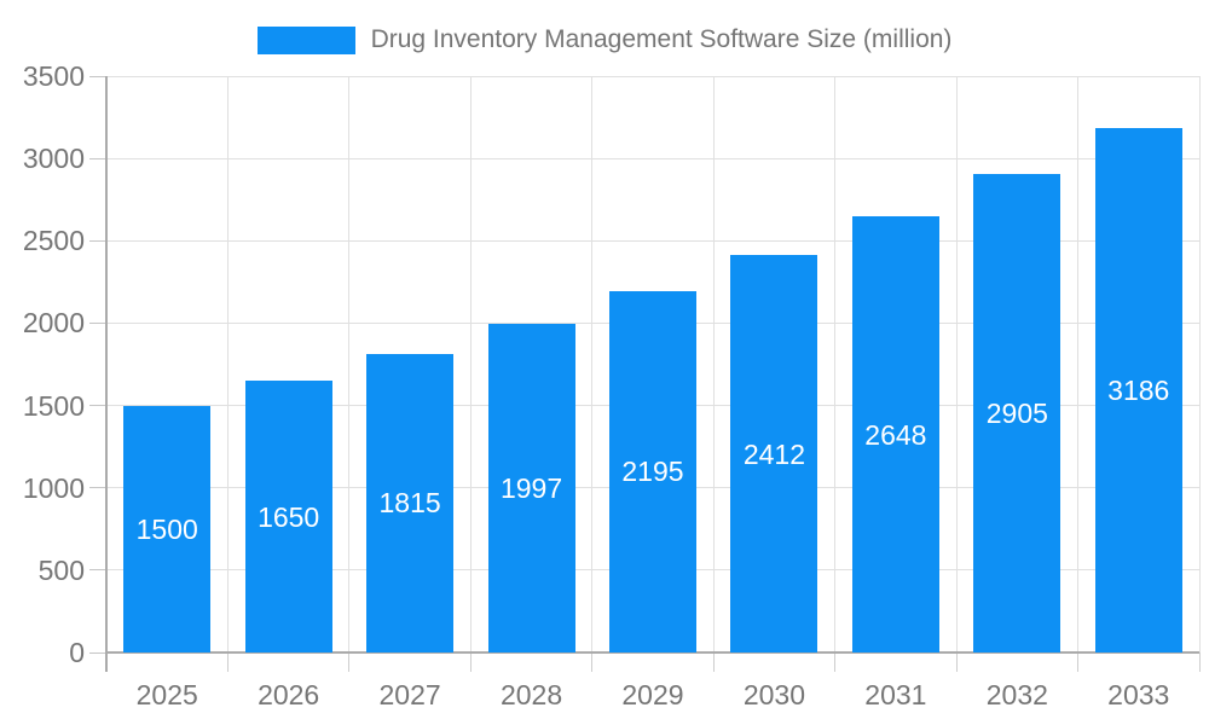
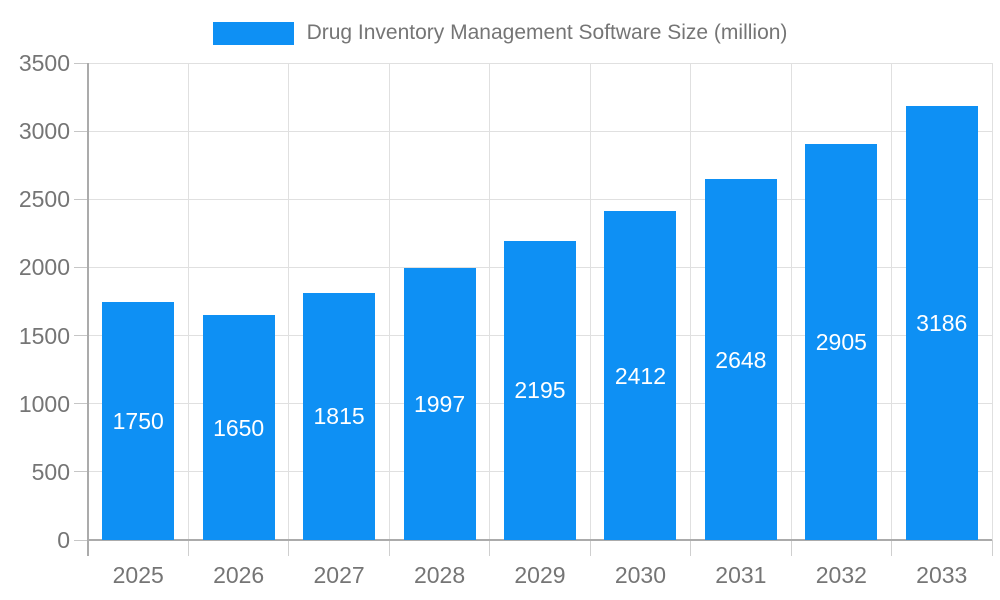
2025: 1500 -> 1750
